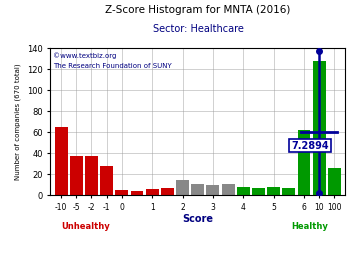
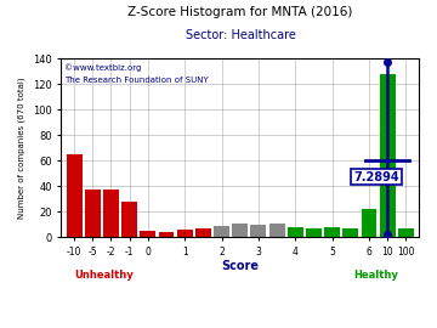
2: 14 -> 9
6: 62 -> 22
100: 26 -> 7
